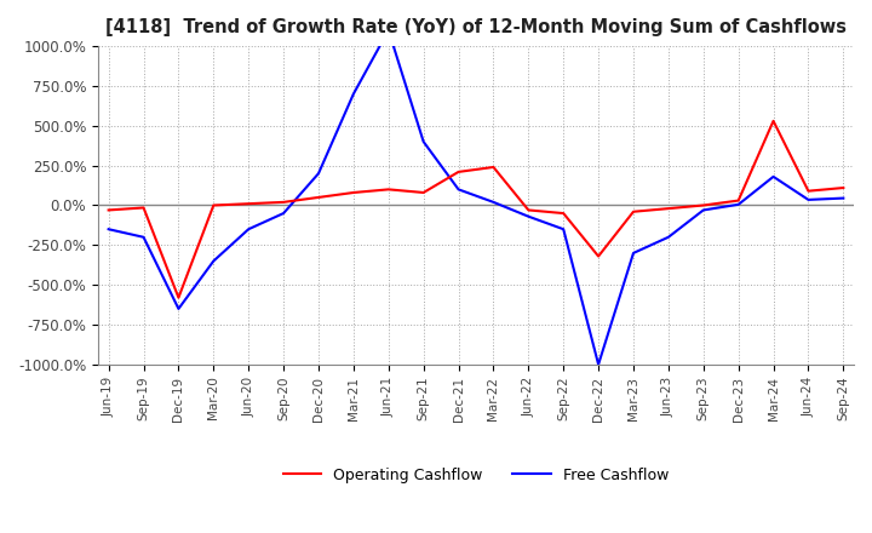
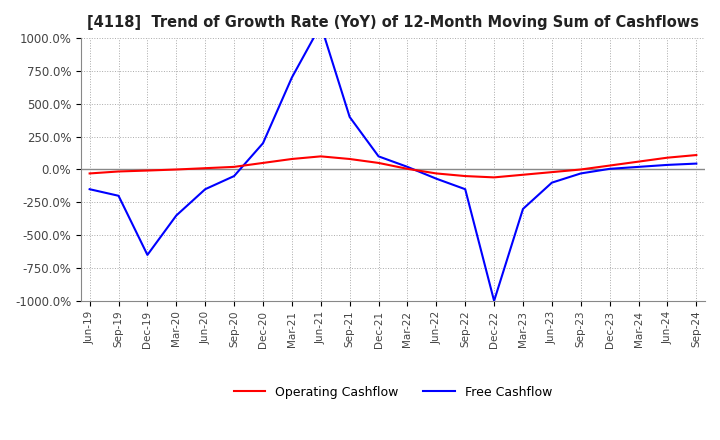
Operating Cashflow/Dec-19: -580% -> -10%
Operating Cashflow/Dec-21: 210% -> 50%
Operating Cashflow/Mar-22: 240% -> 0%
Operating Cashflow/Dec-22: -320% -> -60%
Free Cashflow/Jun-23: -200% -> -100%
Operating Cashflow/Mar-24: 530% -> 60%
Free Cashflow/Mar-24: 180% -> 20%
